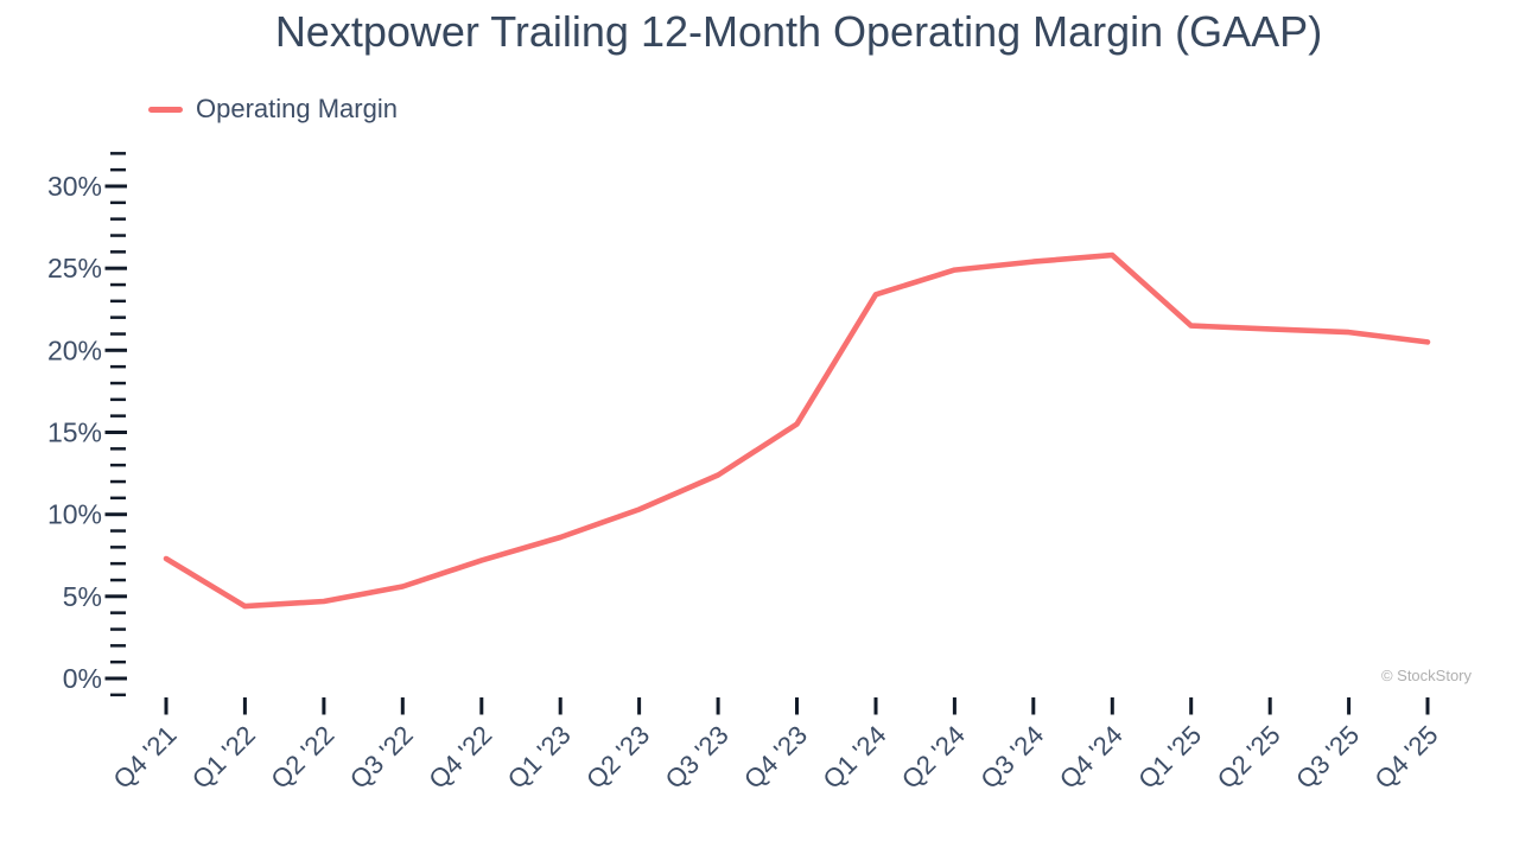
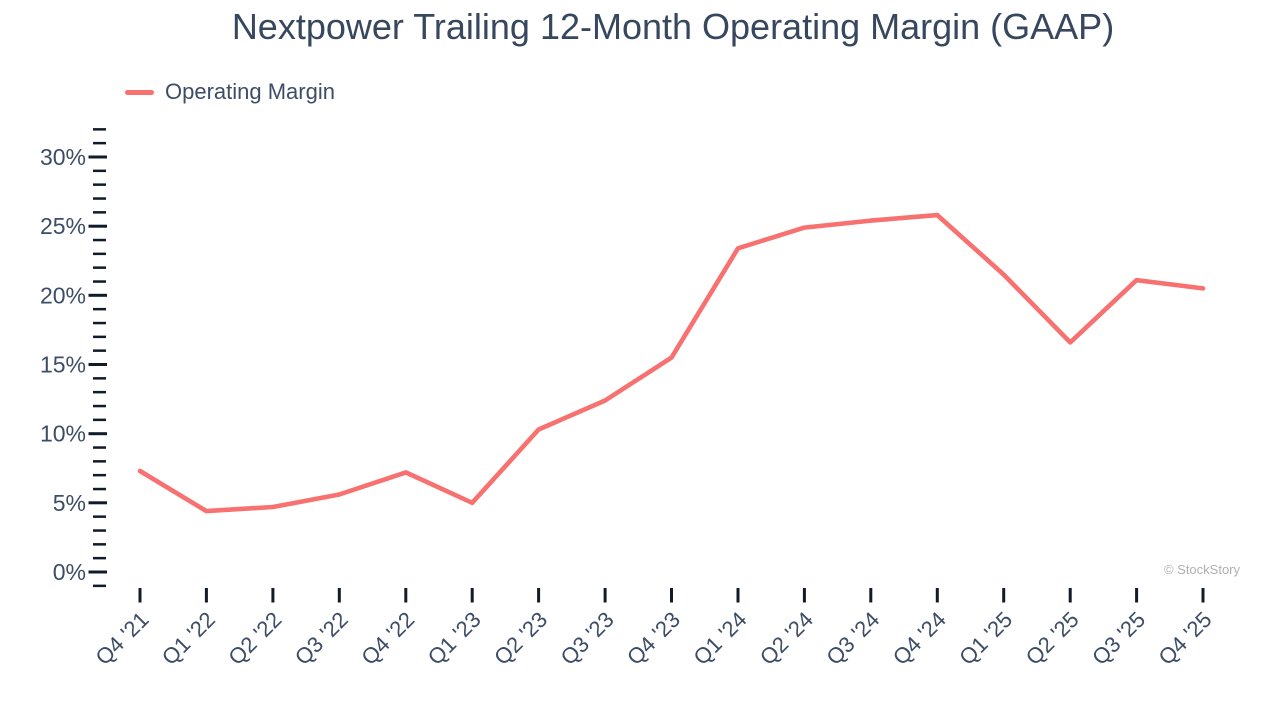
Q1 '23: 8.6% -> 5.0%
Q2 '25: 21.3% -> 16.6%
